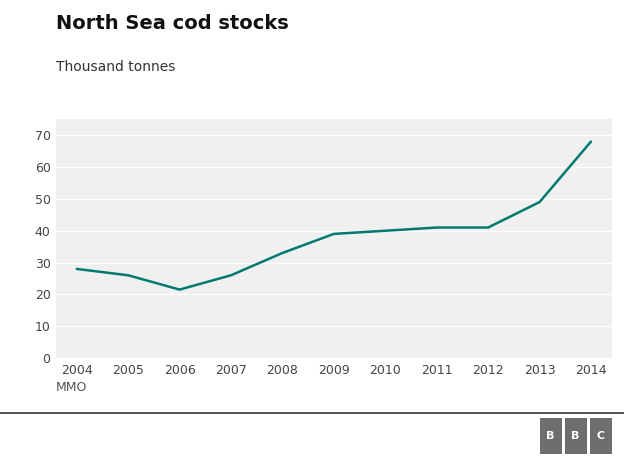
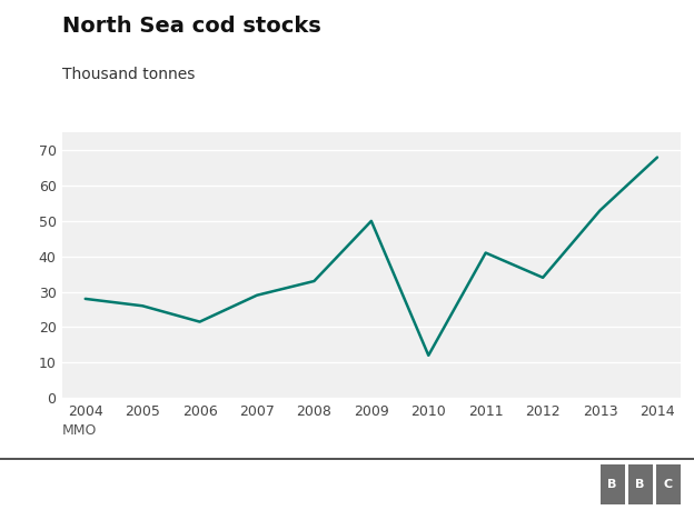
2007: 26.0 -> 29.0
2009: 39.0 -> 50.0
2010: 40.0 -> 12.0
2012: 41.0 -> 34.0
2013: 49.0 -> 53.0
